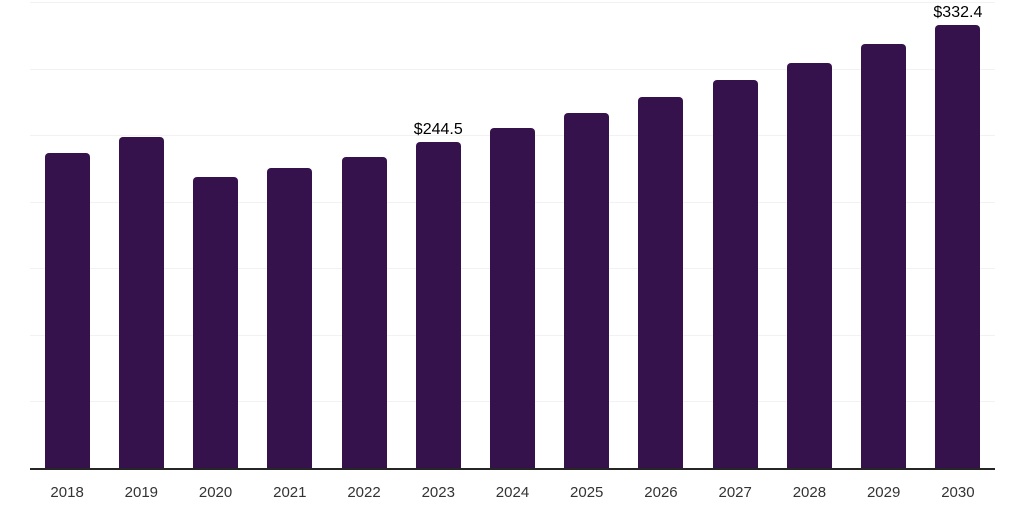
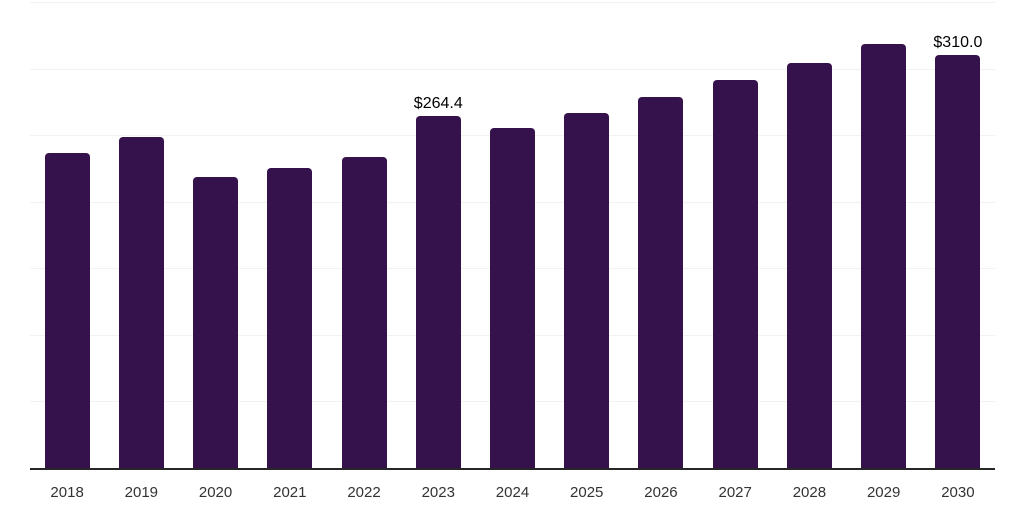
2023: $244.5 -> $264.4
2030: $332.4 -> $310.0
